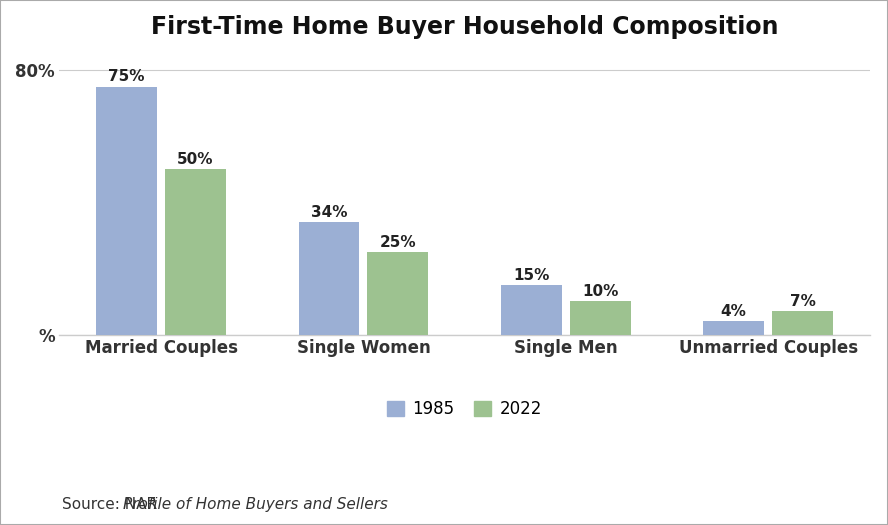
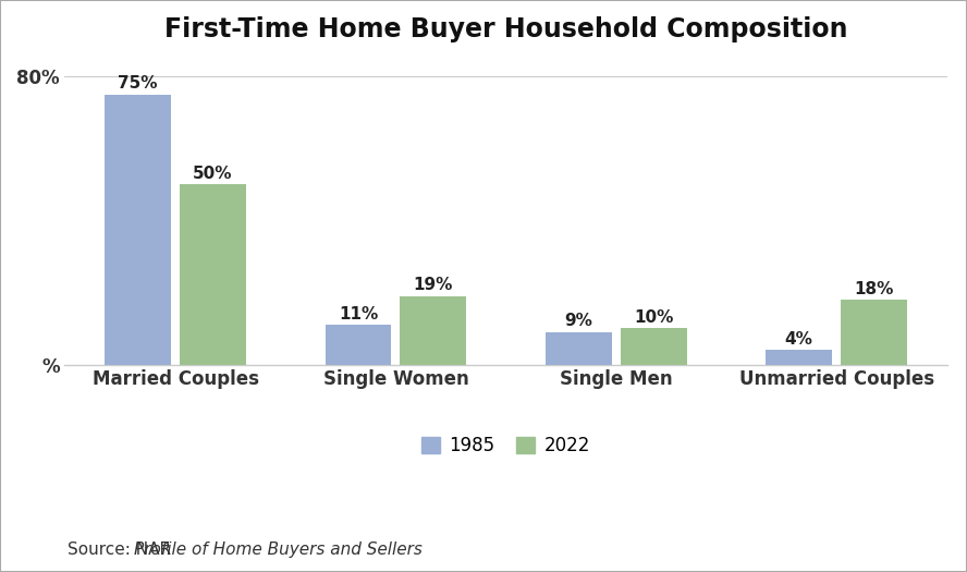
1985/Single Women: 34% -> 11%
2022/Single Women: 25% -> 19%
1985/Single Men: 15% -> 9%
2022/Unmarried Couples: 7% -> 18%
